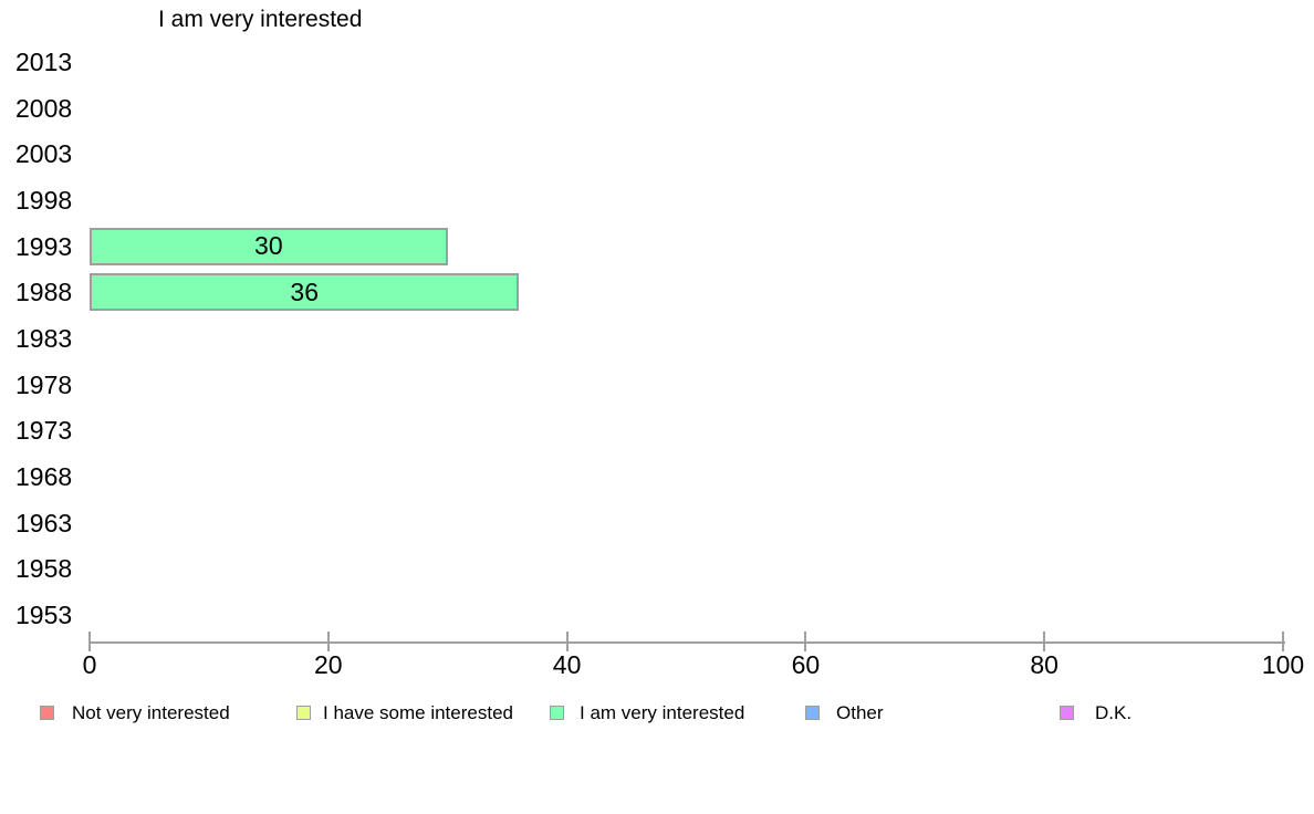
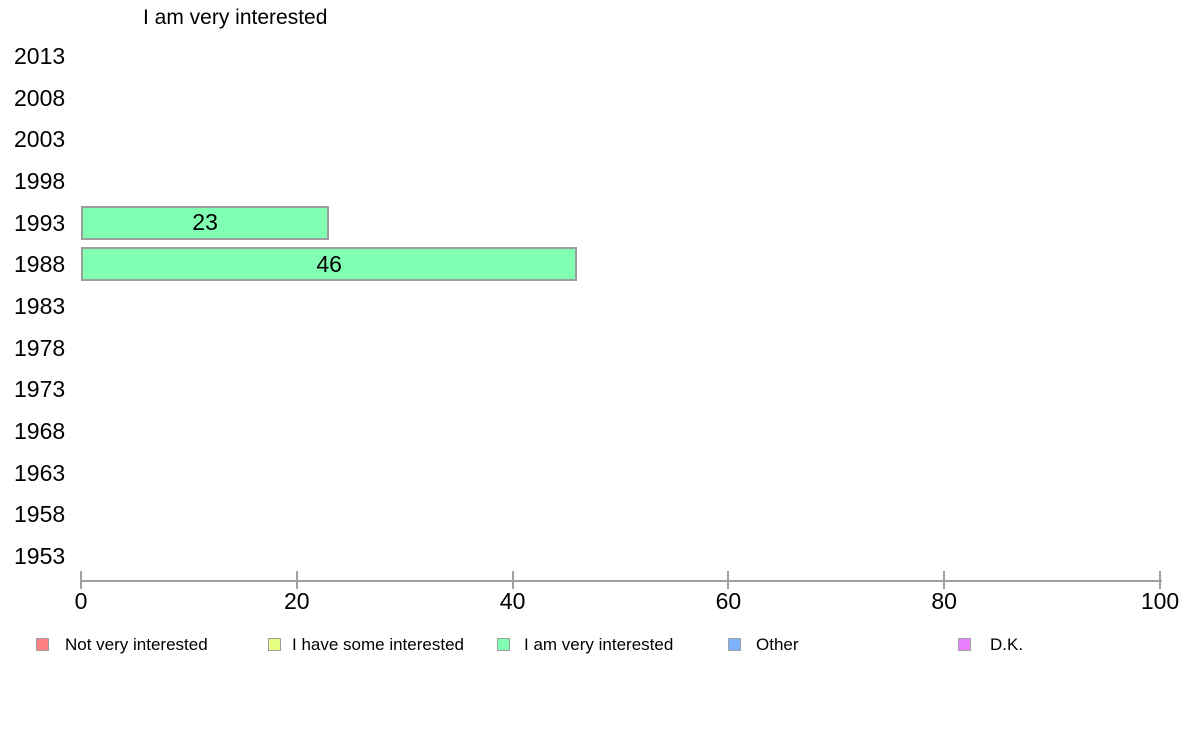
1993: 30 -> 23
1988: 36 -> 46
